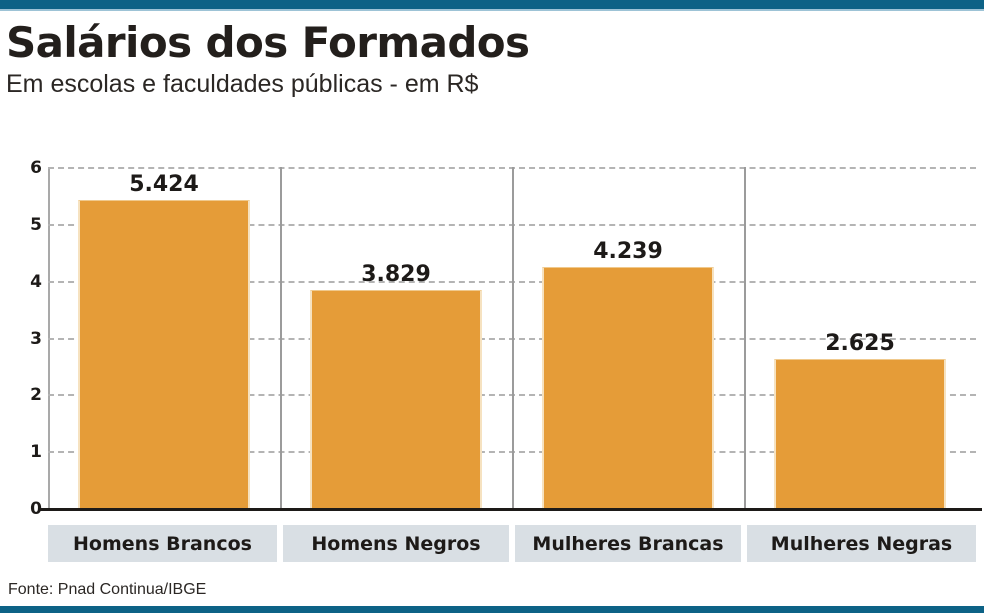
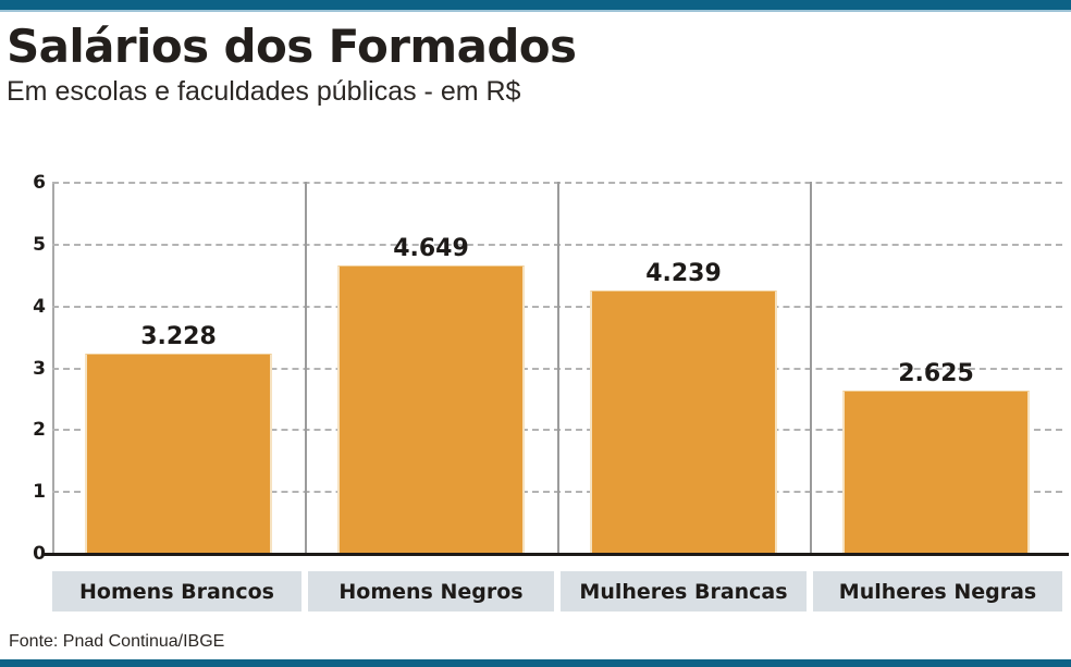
Homens Brancos: 5.424 -> 3.228
Homens Negros: 3.829 -> 4.649
